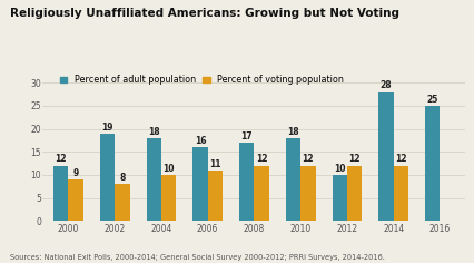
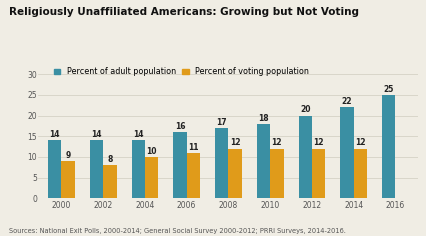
Percent of adult population/2000: 12 -> 14
Percent of adult population/2002: 19 -> 14
Percent of adult population/2004: 18 -> 14
Percent of adult population/2012: 10 -> 20
Percent of adult population/2014: 28 -> 22
